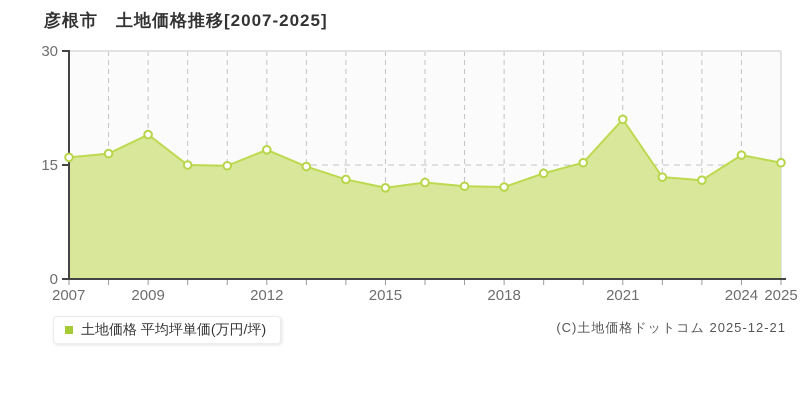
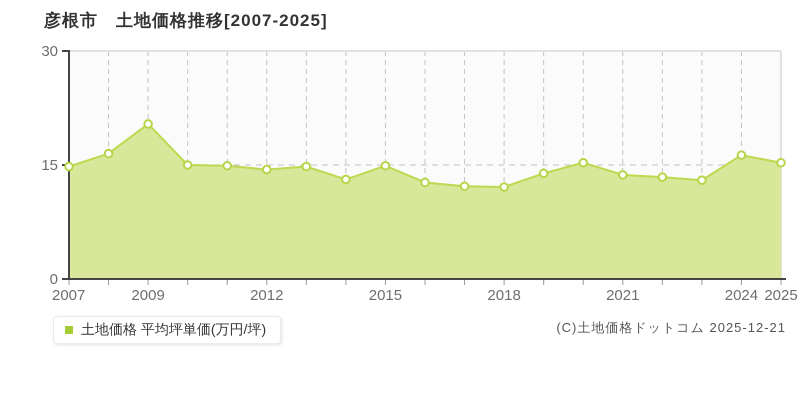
2007: 16 -> 15
2009: 19 -> 20
2012: 17 -> 14
2015: 12 -> 15
2021: 21 -> 14
